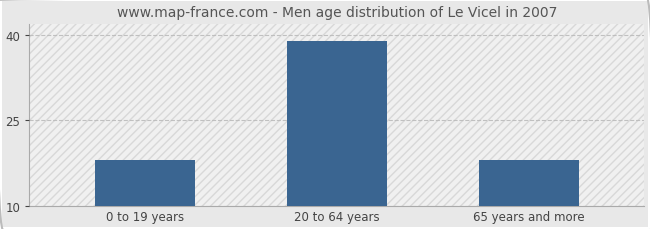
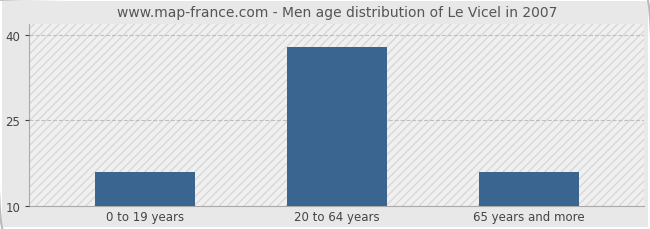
0 to 19 years: 18 -> 16
20 to 64 years: 39 -> 38
65 years and more: 18 -> 16
